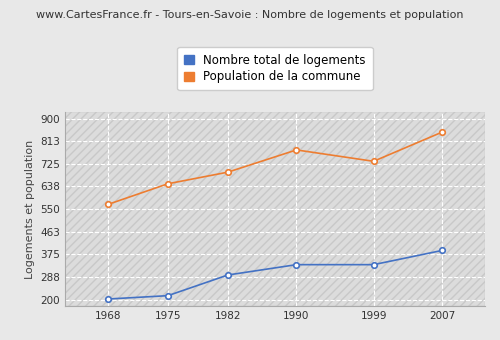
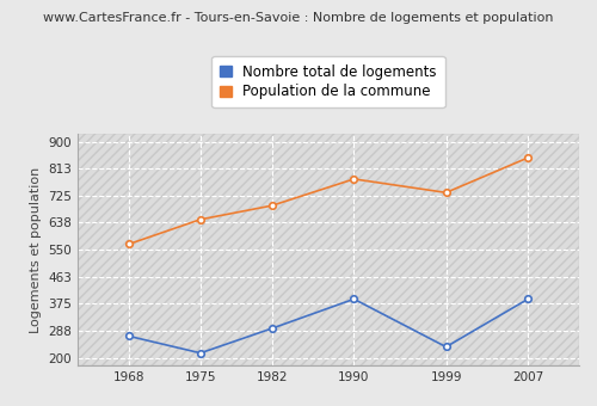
Nombre total de logements/1968: 202 -> 270
Nombre total de logements/1990: 335 -> 390
Nombre total de logements/1999: 335 -> 235
